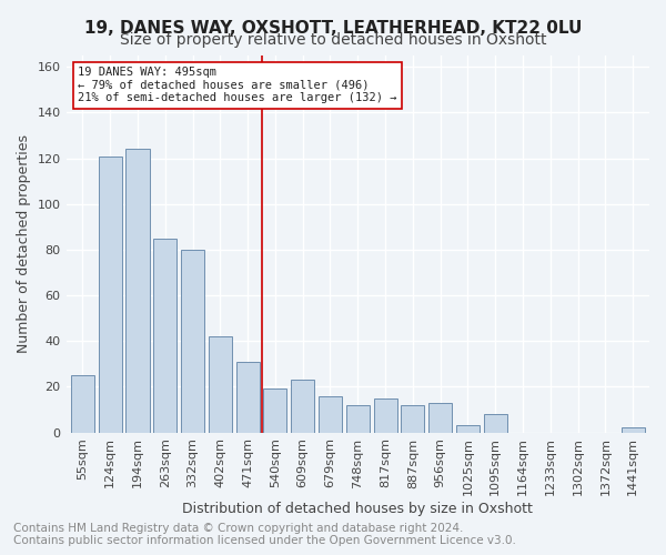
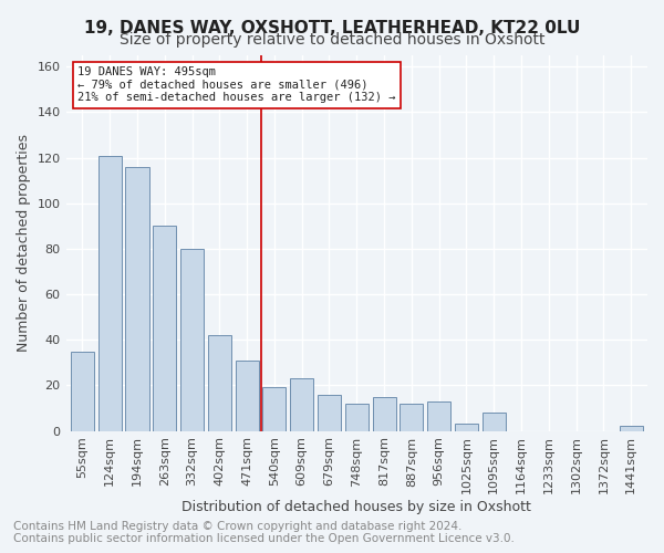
55sqm: 25 -> 35
194sqm: 124 -> 116
263sqm: 85 -> 90
